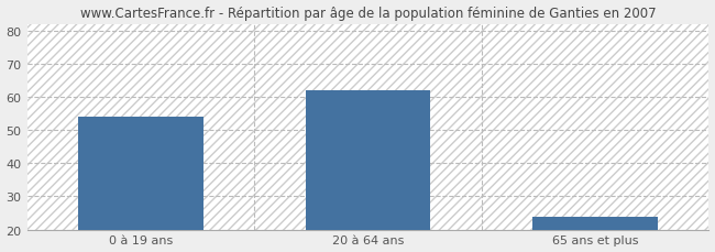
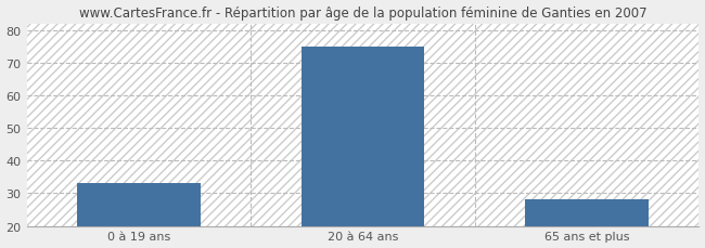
0 à 19 ans: 54 -> 33
20 à 64 ans: 62 -> 75
65 ans et plus: 24 -> 28
